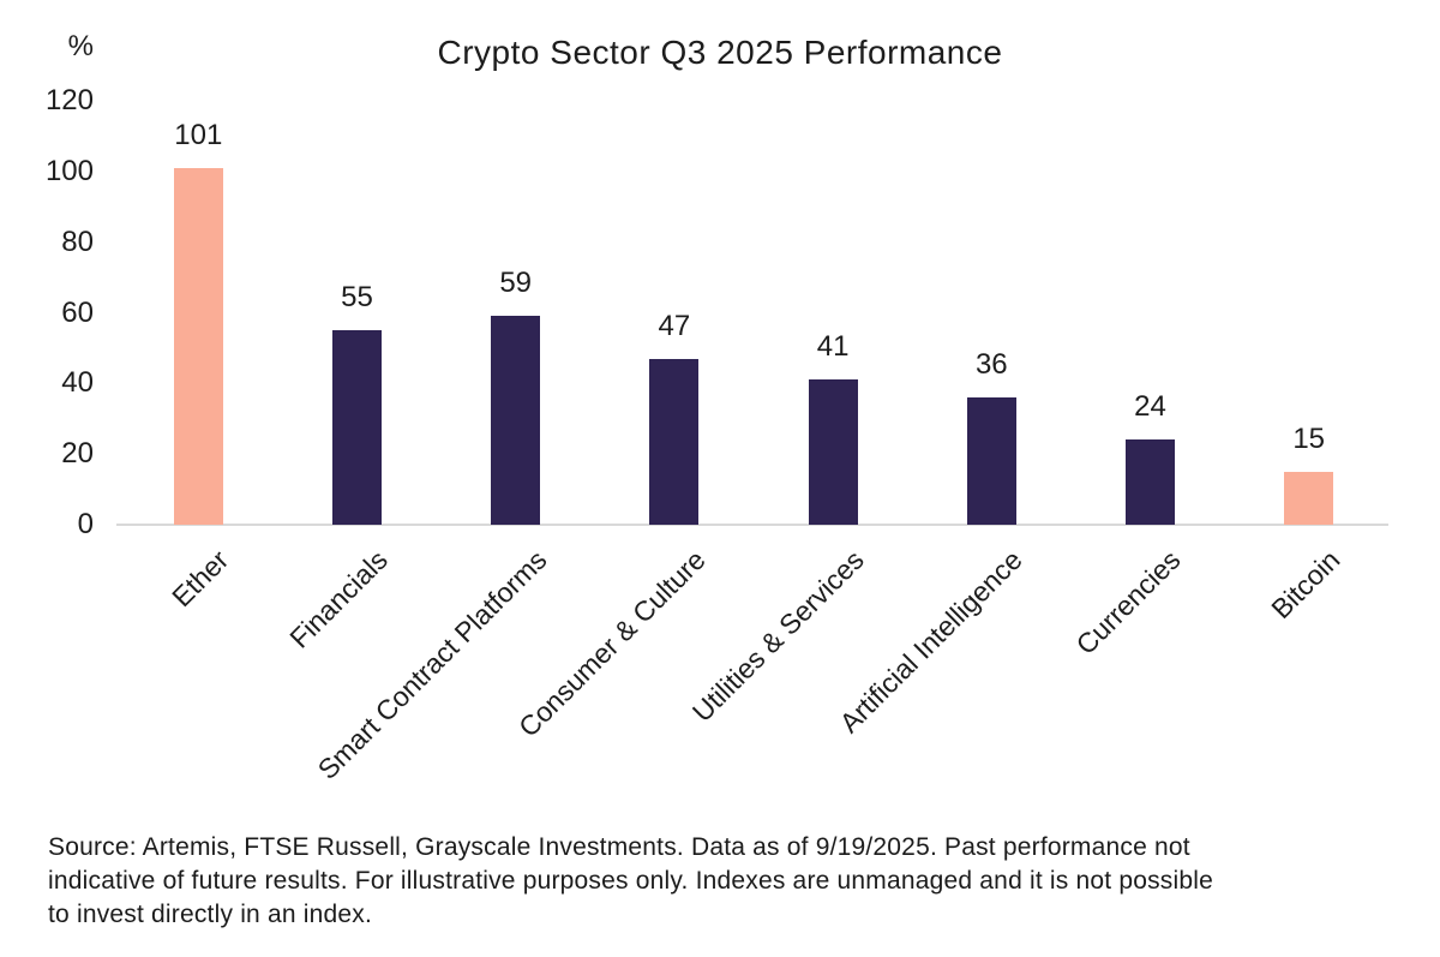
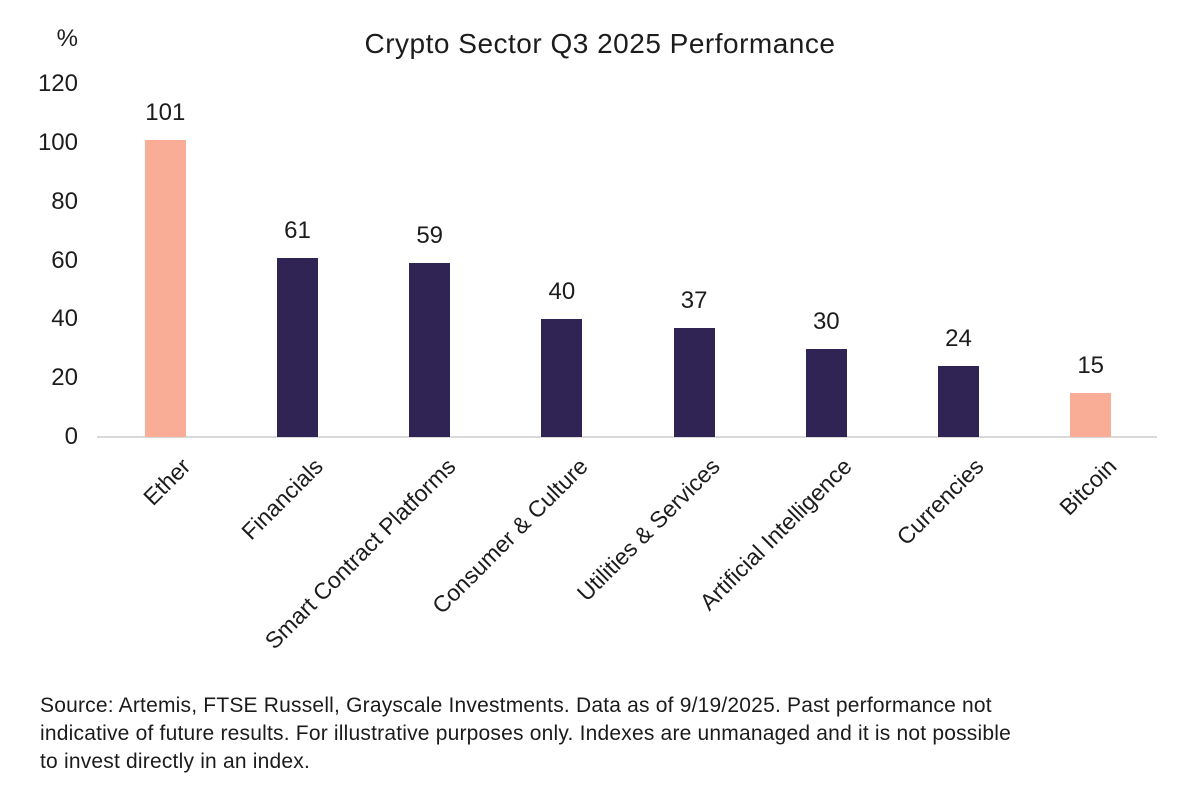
Financials: 55 -> 61
Consumer & Culture: 47 -> 40
Utilities & Services: 41 -> 37
Artificial Intelligence: 36 -> 30
